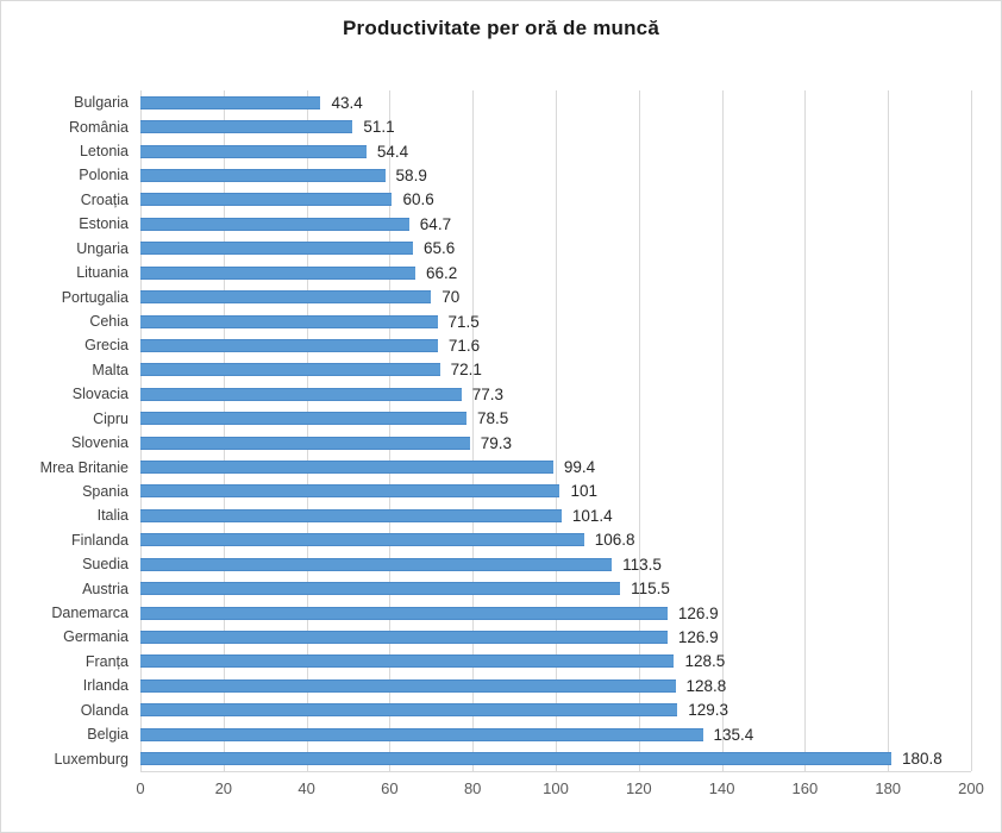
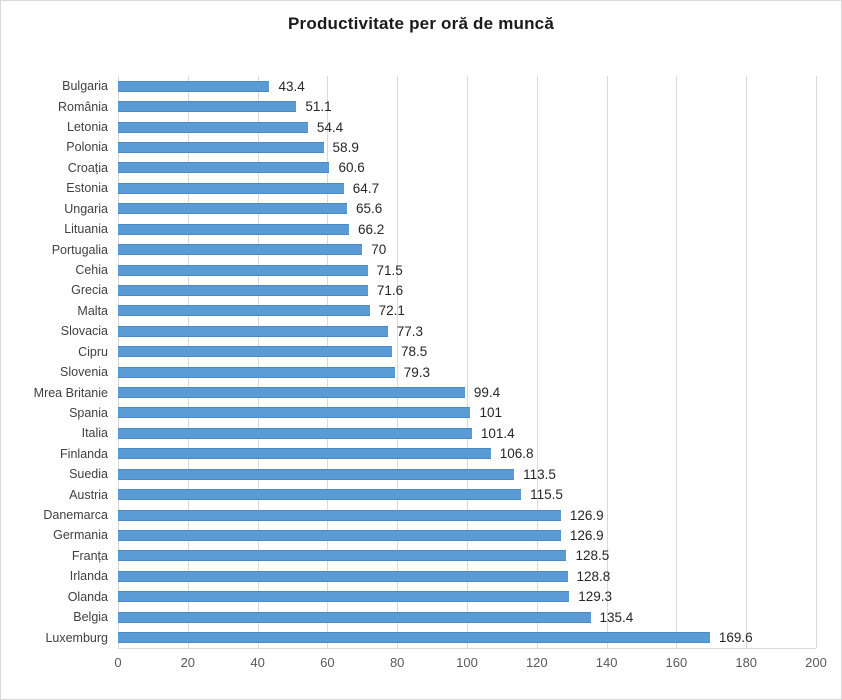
Luxemburg: 180.8 -> 169.6
